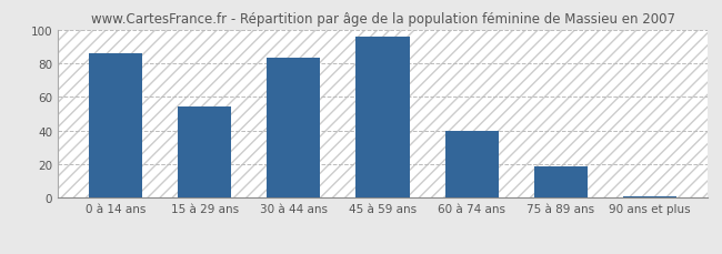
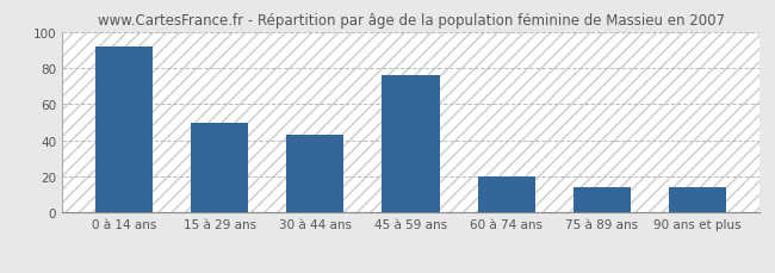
0 à 14 ans: 86 -> 92
15 à 29 ans: 54 -> 50
30 à 44 ans: 83 -> 43
45 à 59 ans: 96 -> 76
60 à 74 ans: 40 -> 20
75 à 89 ans: 19 -> 14
90 ans et plus: 1 -> 14
